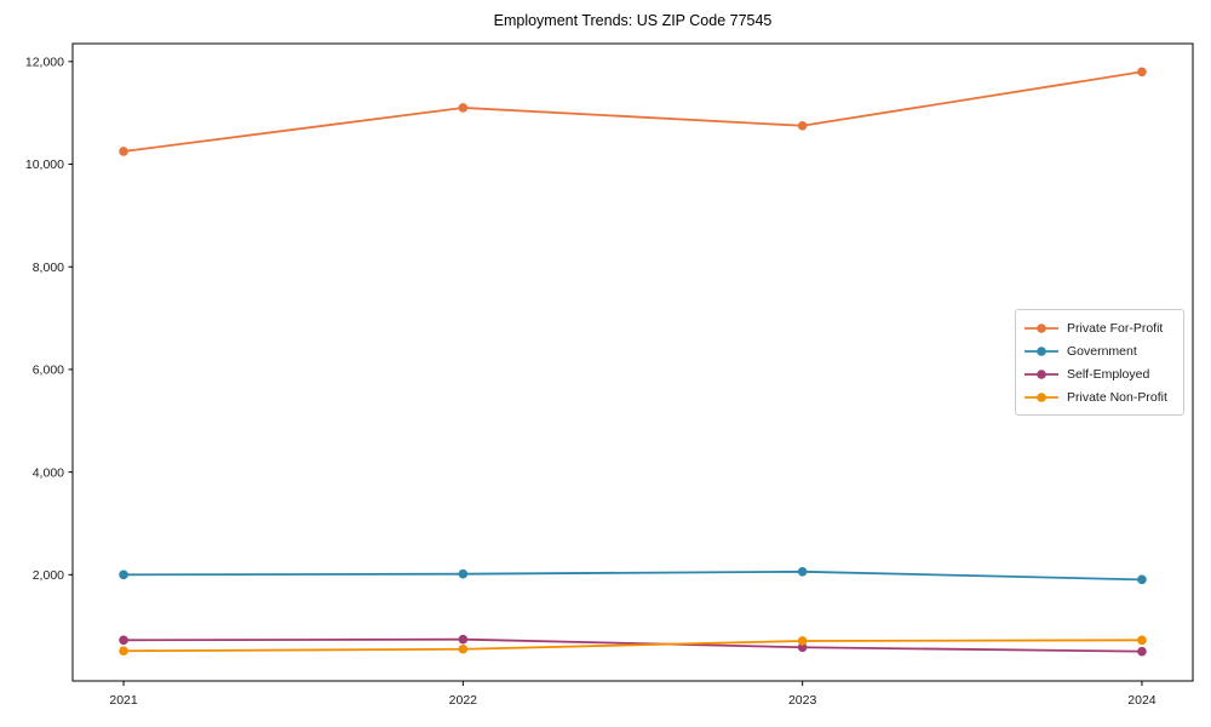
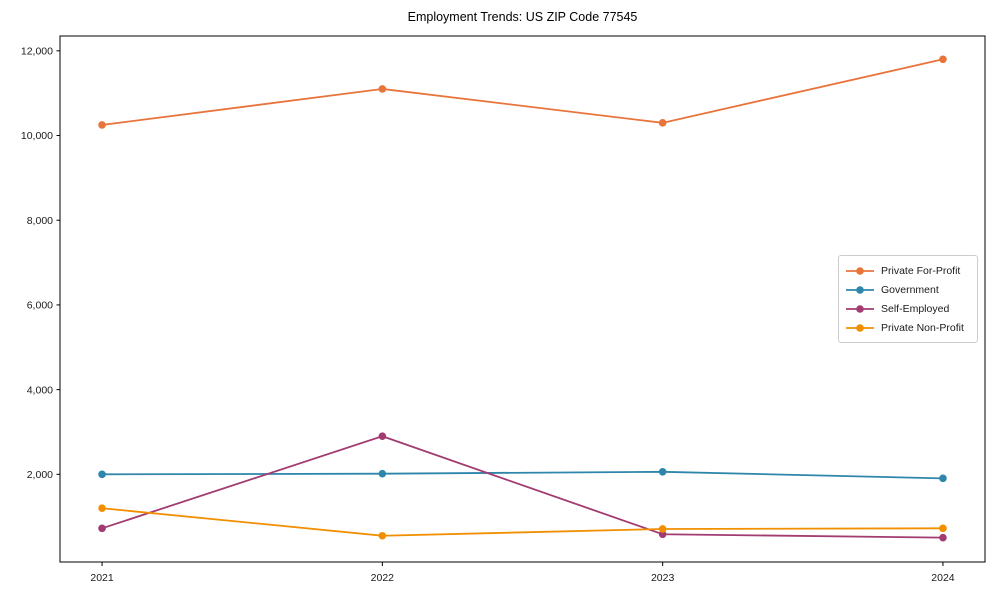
Private Non-Profit/2021: 500 -> 1200
Self-Employed/2022: 700 -> 2900
Private For-Profit/2023: 10800 -> 10300
